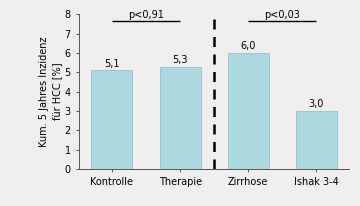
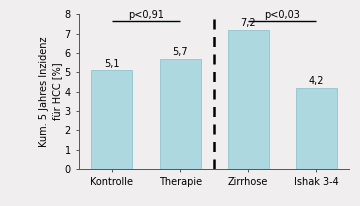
Therapie: 5,3 -> 5,7
Zirrhose: 6,0 -> 7,2
Ishak 3-4: 3,0 -> 4,2
